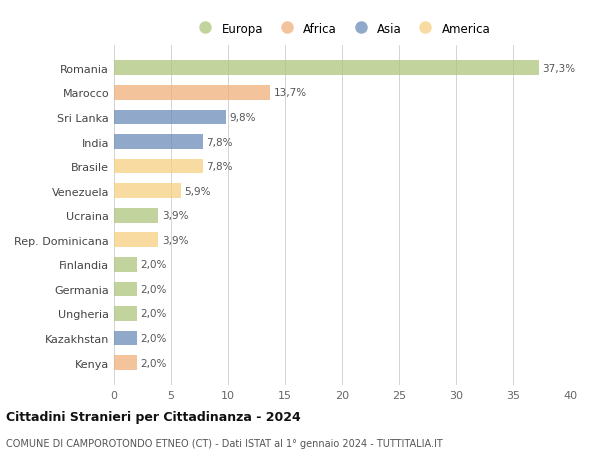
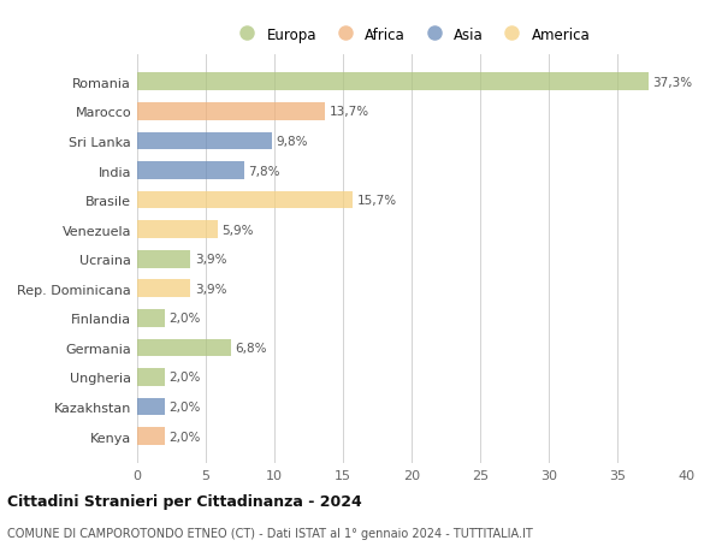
Brasile: 7,8% -> 15,7%
Germania: 2,0% -> 6,8%
